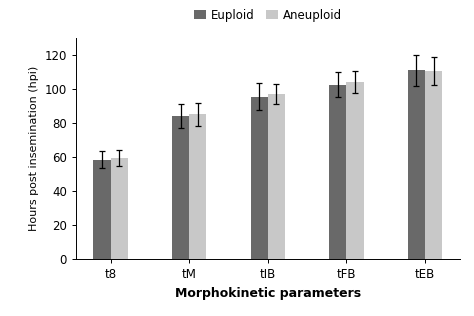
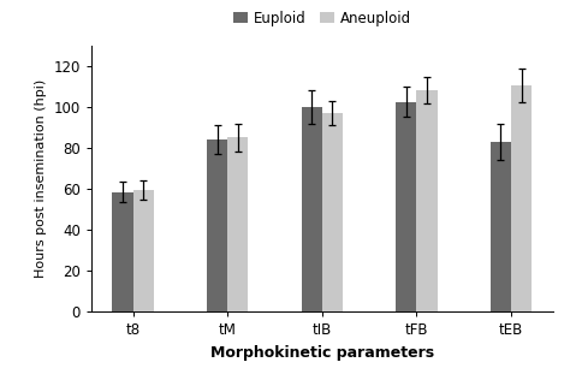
Euploid/tIB: 96 -> 100
Aneuploid/tFB: 104 -> 108
Euploid/tEB: 111 -> 83
